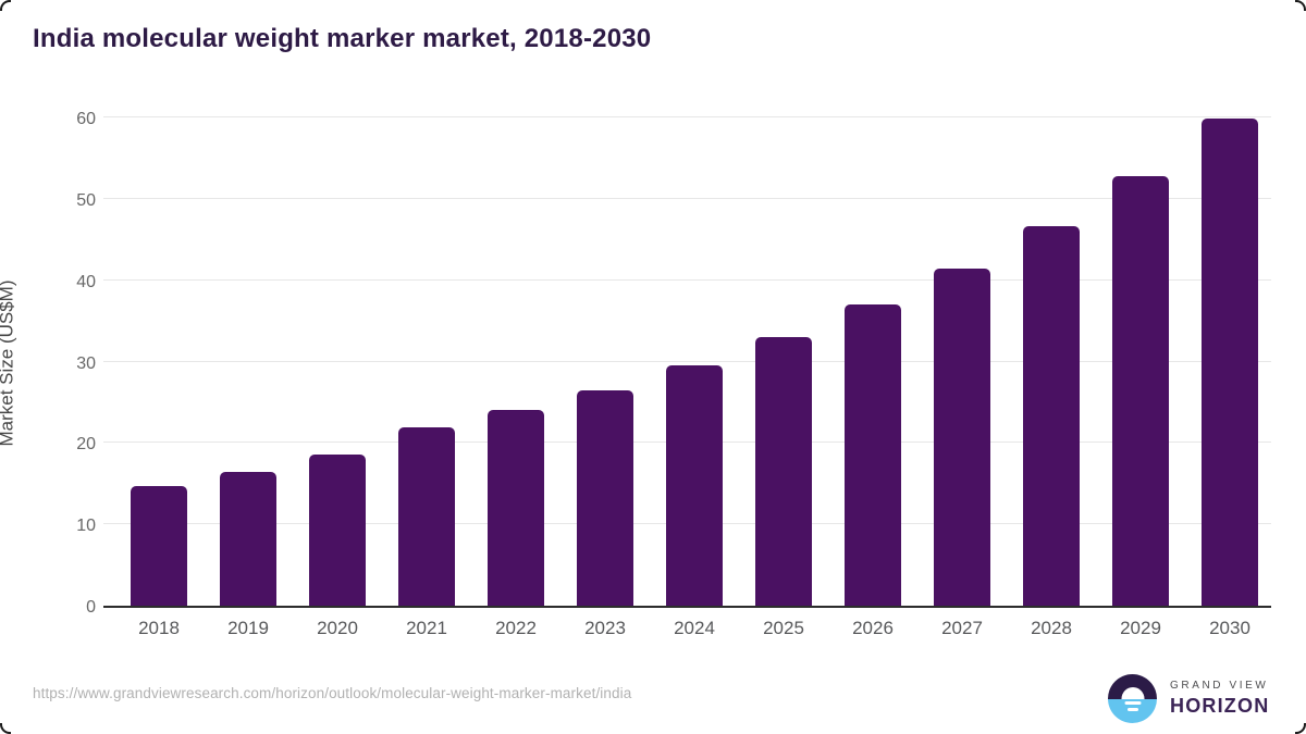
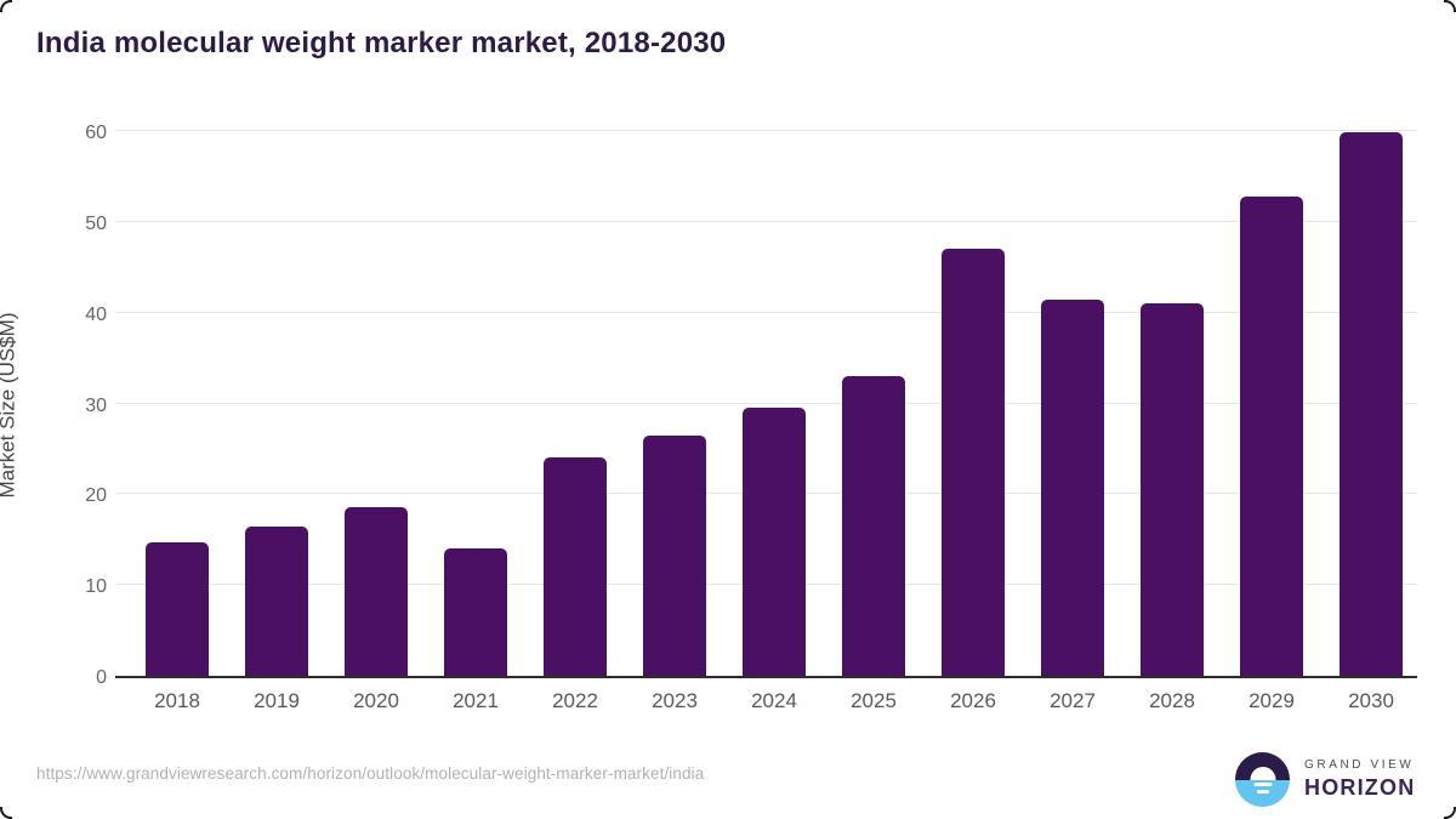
2021: 22 -> 14
2026: 37 -> 47
2028: 47 -> 41
